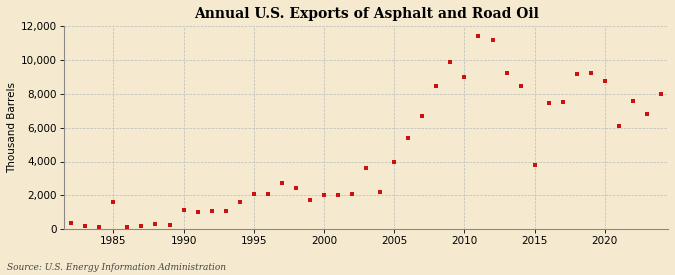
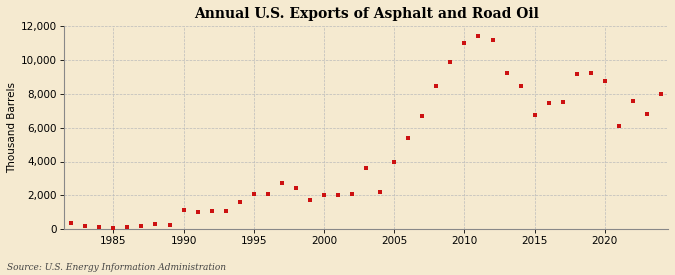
1985: 1,600 -> 0
2010: 9,000 -> 11,000
2015: 3,800 -> 6,800
